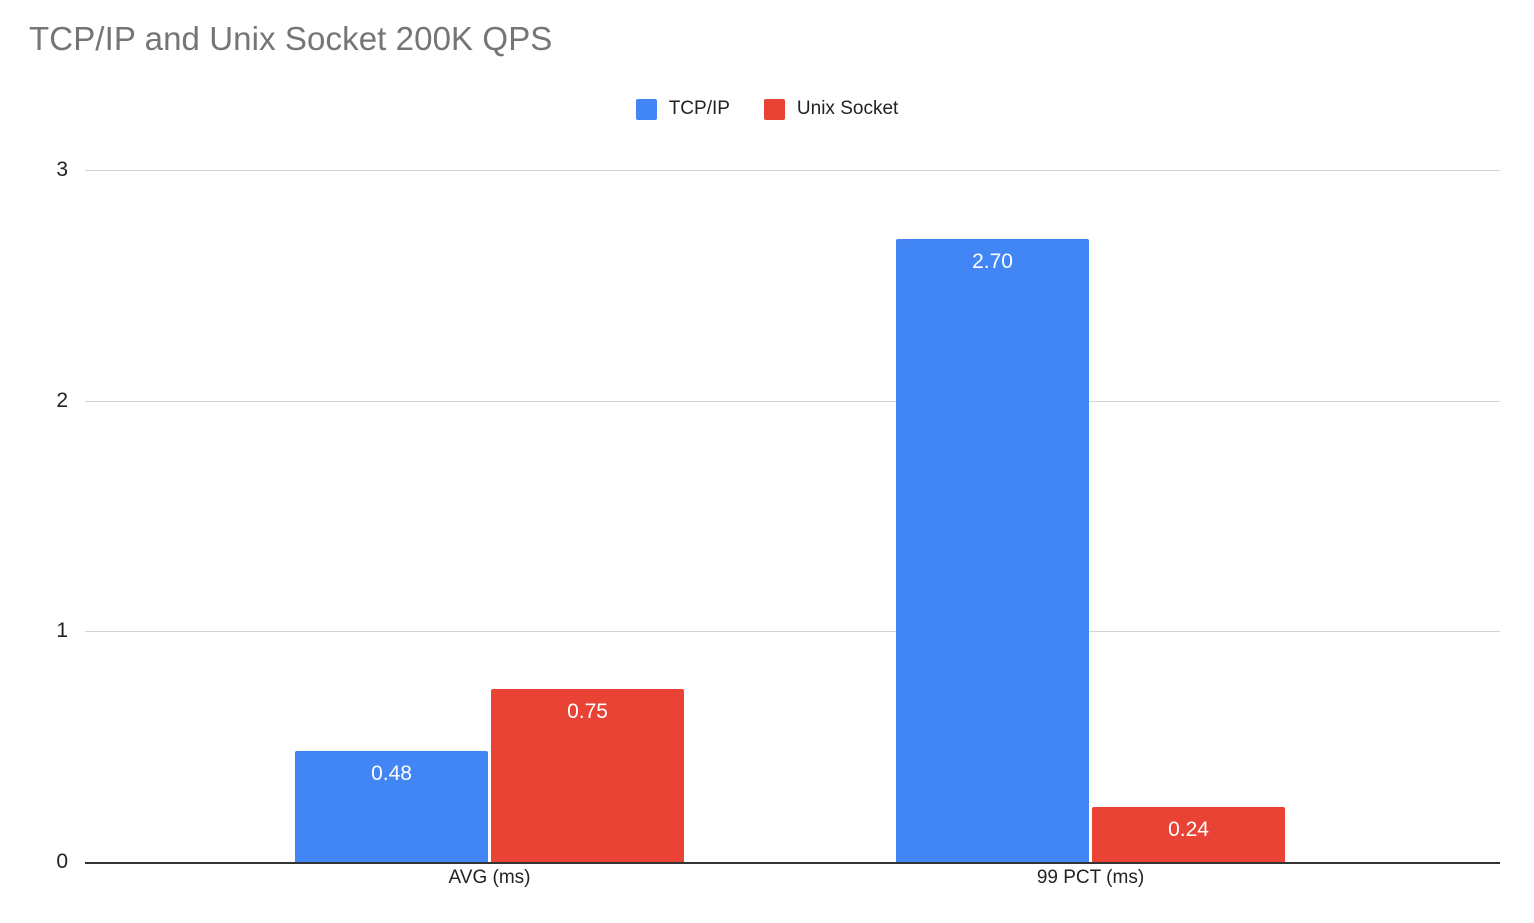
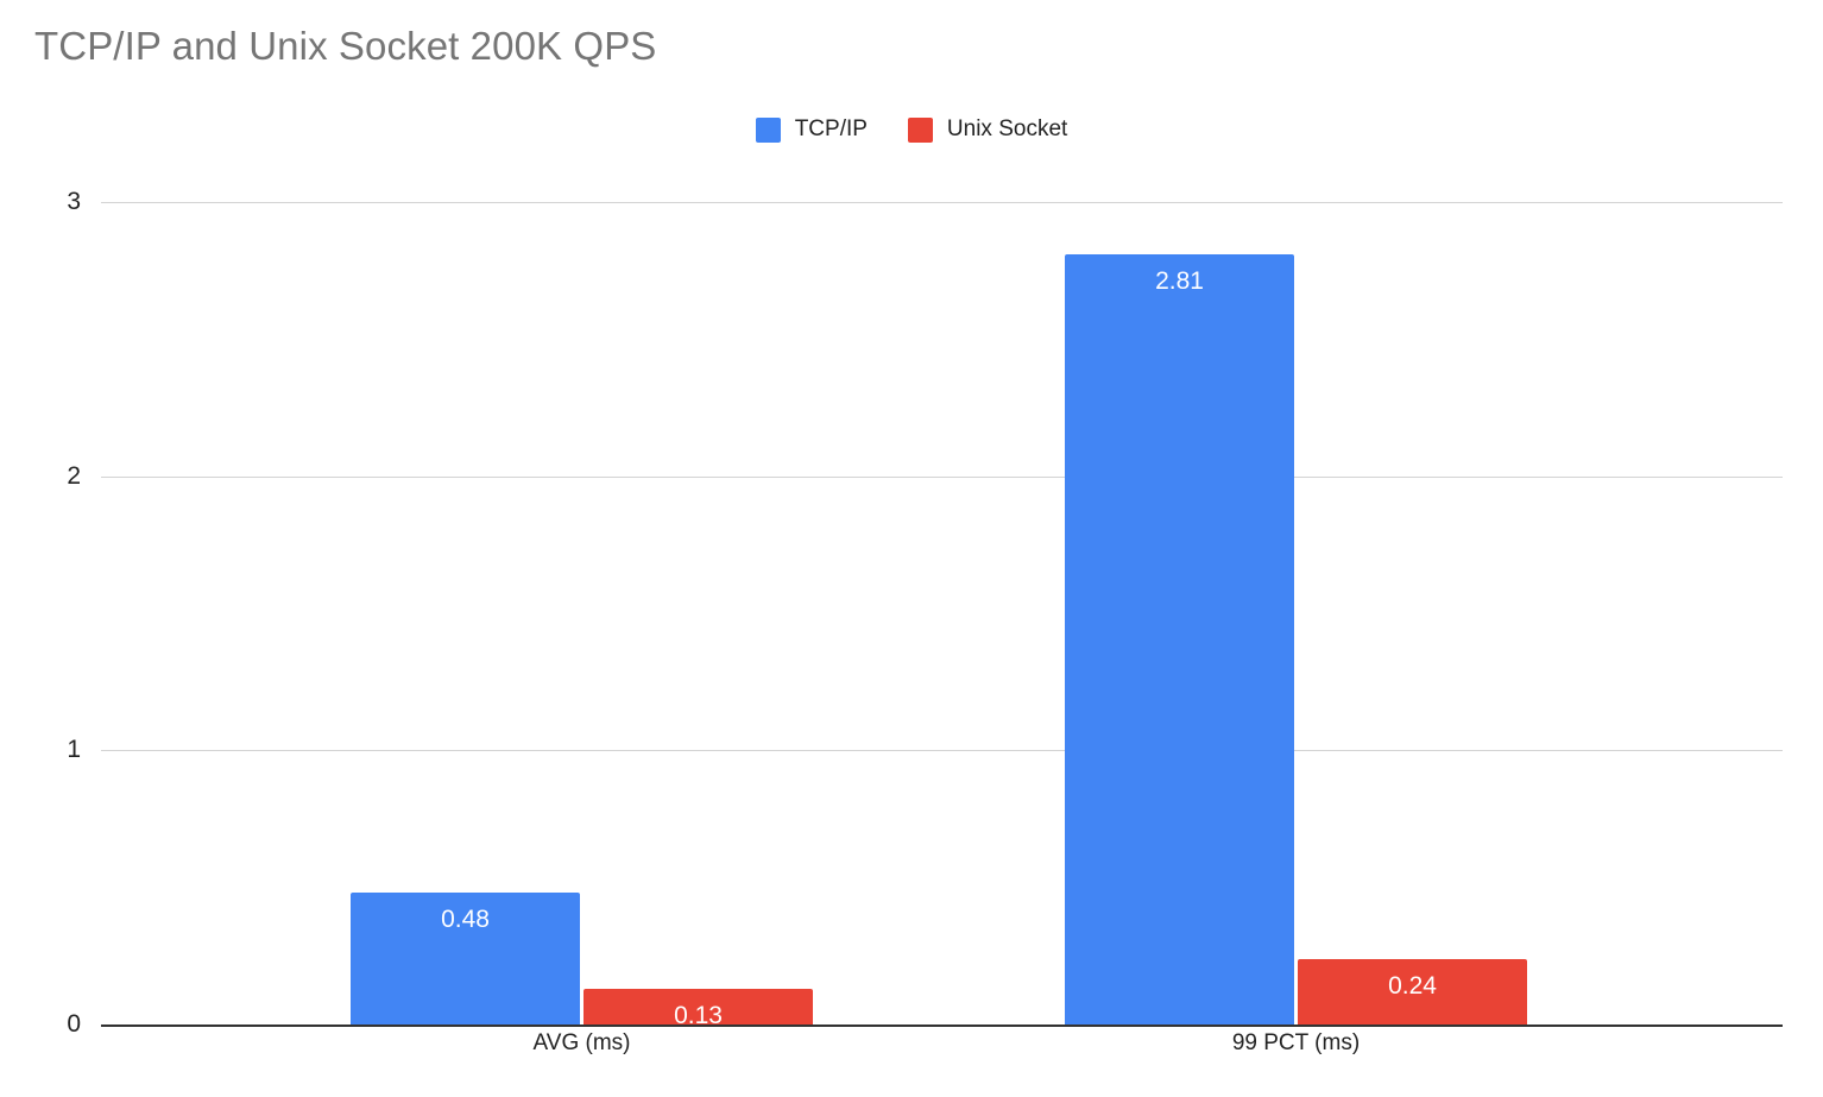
Unix Socket/AVG (ms): 0.75 -> 0.13
TCP/IP/99 PCT (ms): 2.70 -> 2.81
